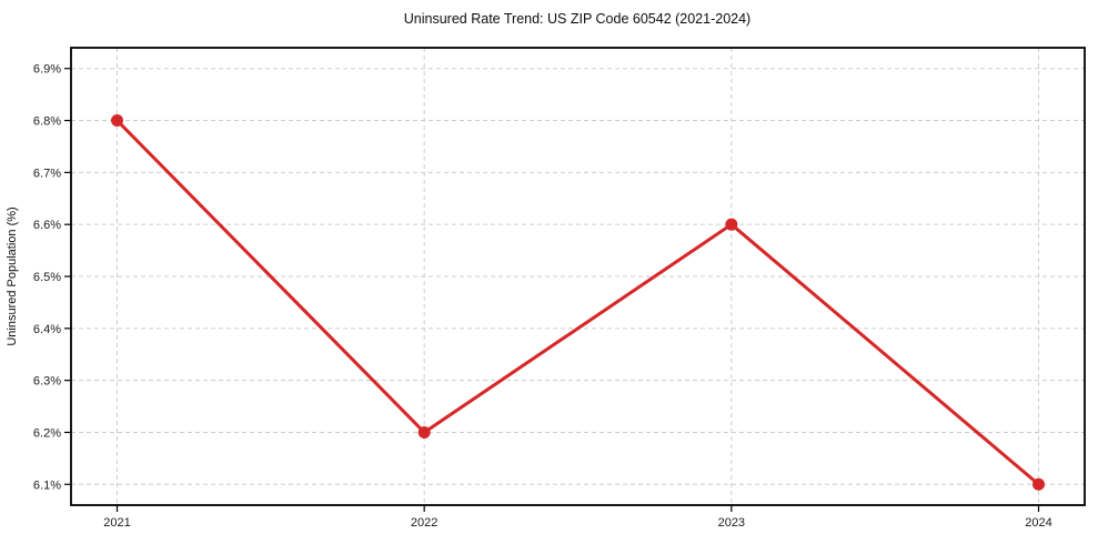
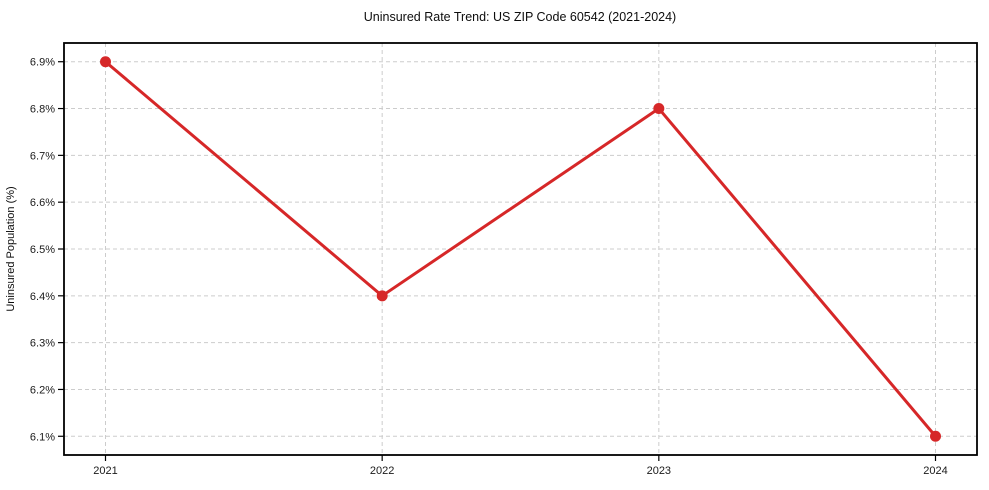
2021: 6.8% -> 6.9%
2022: 6.2% -> 6.4%
2023: 6.6% -> 6.8%
